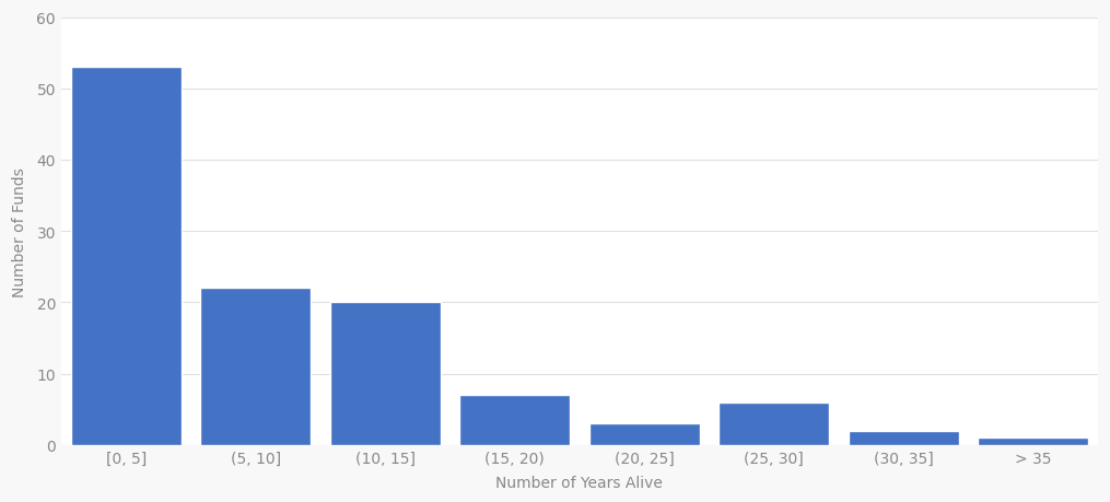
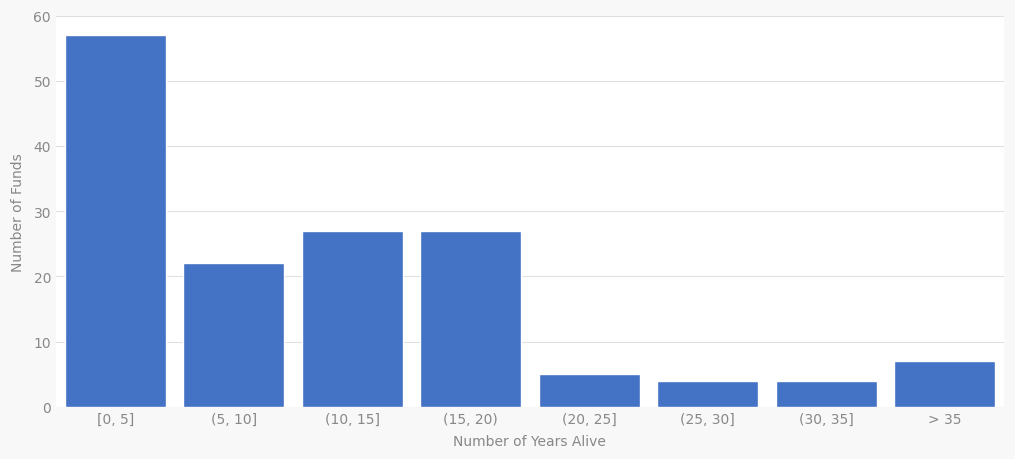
[0, 5]: 53 -> 57
(10, 15]: 20 -> 27
(15, 20): 7 -> 27
(20, 25]: 3 -> 5
(25, 30]: 6 -> 4
(30, 35]: 2 -> 4
> 35: 1 -> 7
